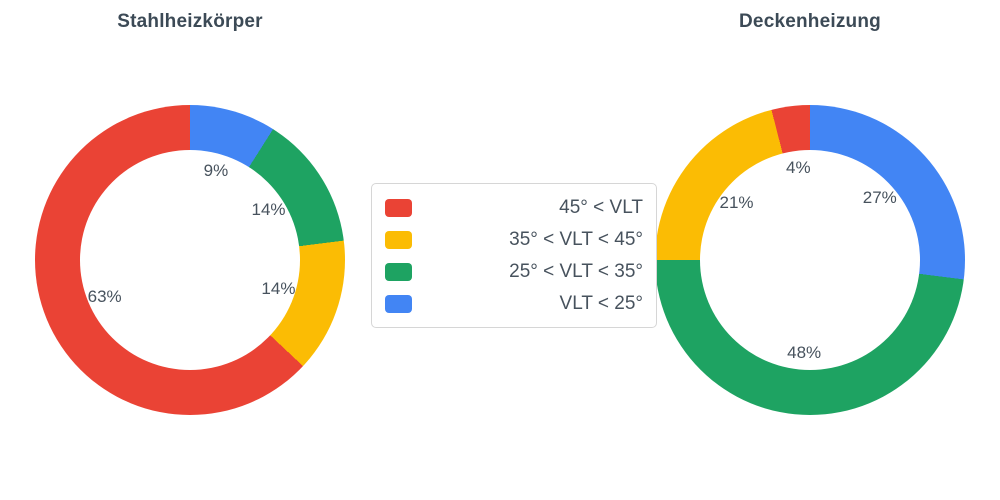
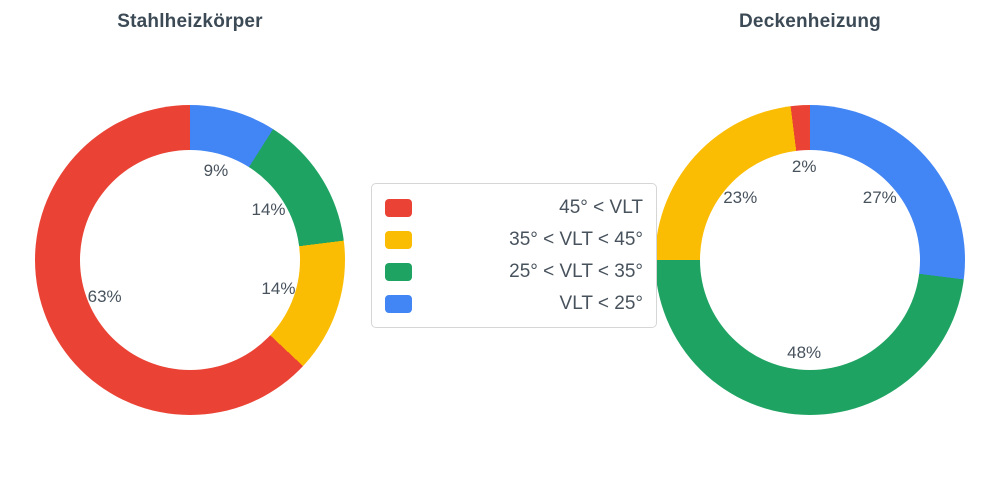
Deckenheizung/45° < VLT: 4% -> 2%
Deckenheizung/35° < VLT < 45°: 21% -> 23%
